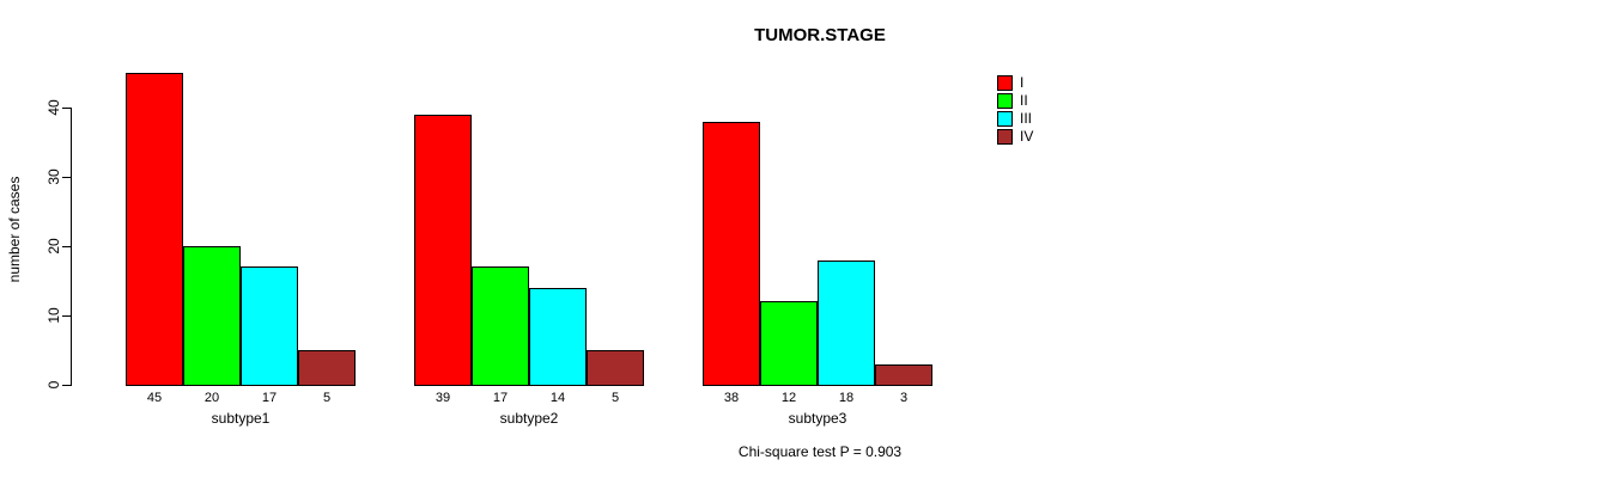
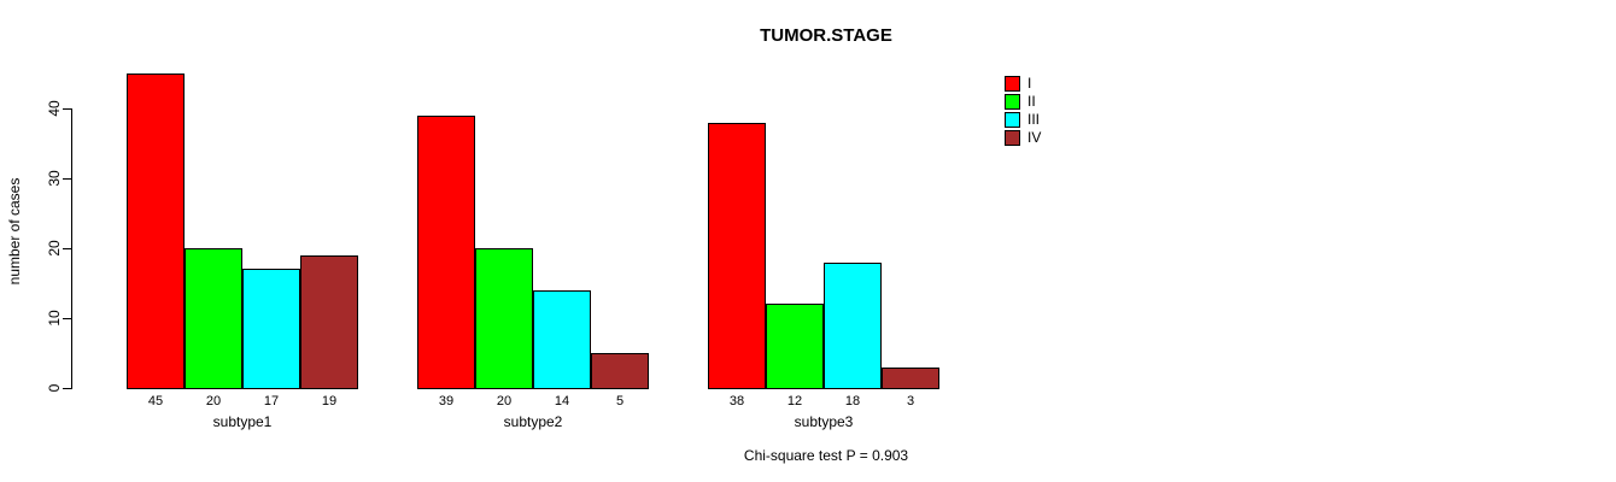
IV/subtype1: 5 -> 19
II/subtype2: 17 -> 20
